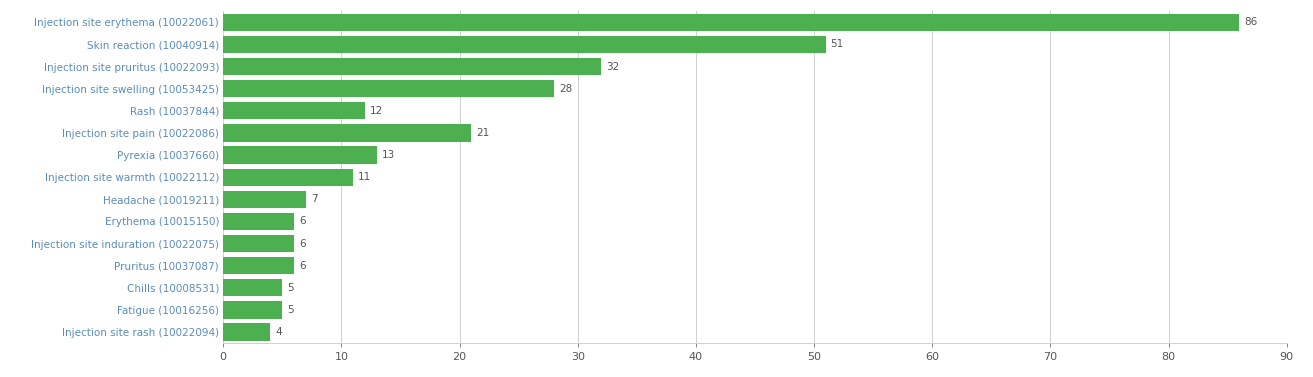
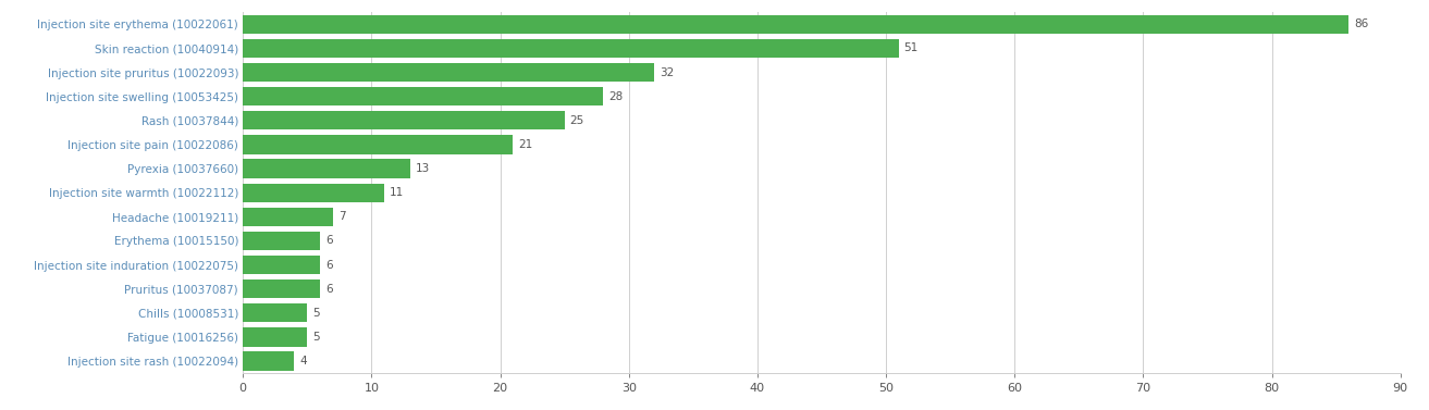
Rash (10037844): 12 -> 25
